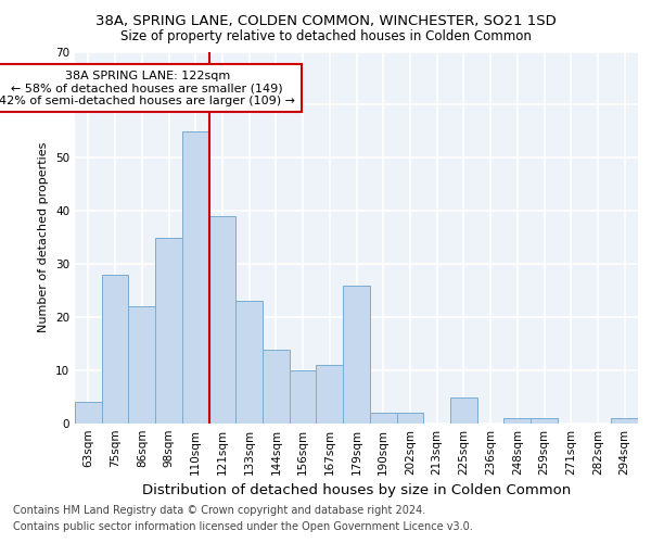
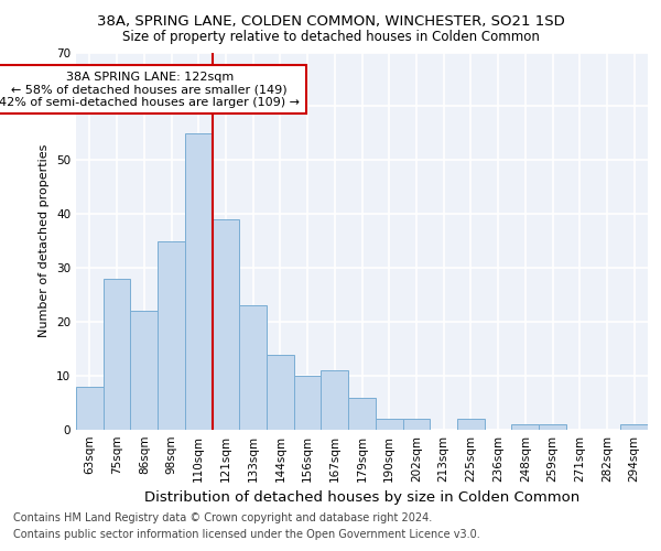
63sqm: 4 -> 8
179sqm: 26 -> 6
225sqm: 5 -> 2
